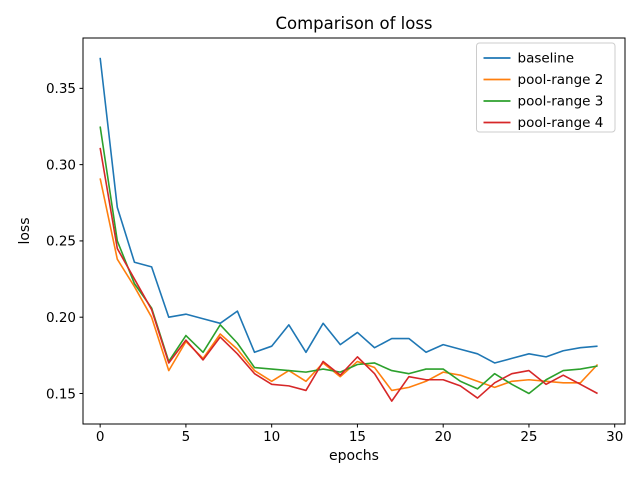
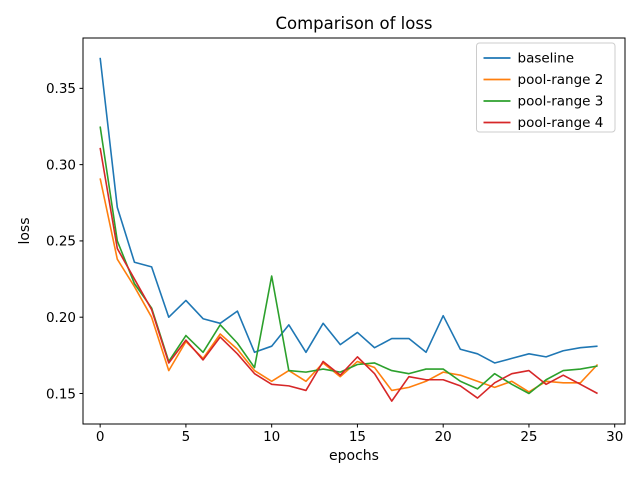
baseline/5: 0.202 -> 0.211
pool-range 3/10: 0.166 -> 0.227
baseline/20: 0.182 -> 0.201
pool-range 2/25: 0.159 -> 0.151
